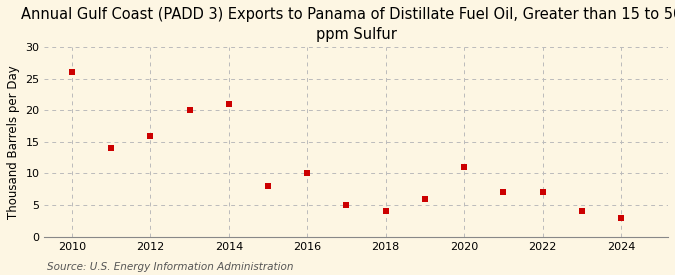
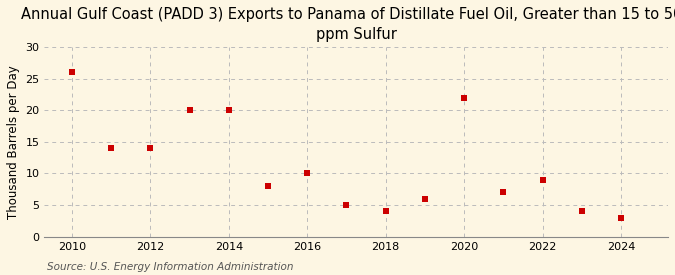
2012: 16 -> 14
2014: 21 -> 20
2020: 11 -> 22
2022: 7 -> 9
